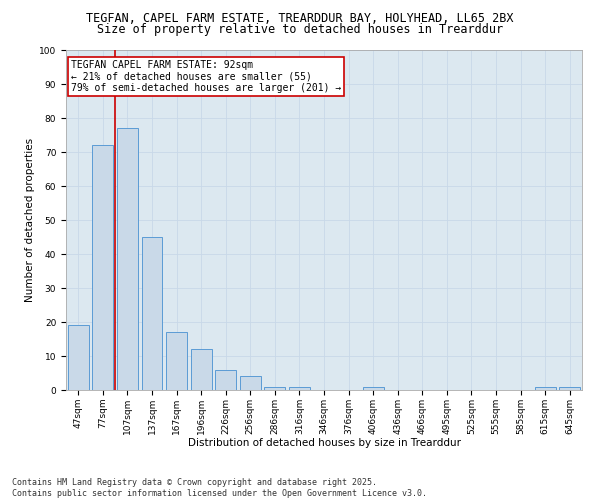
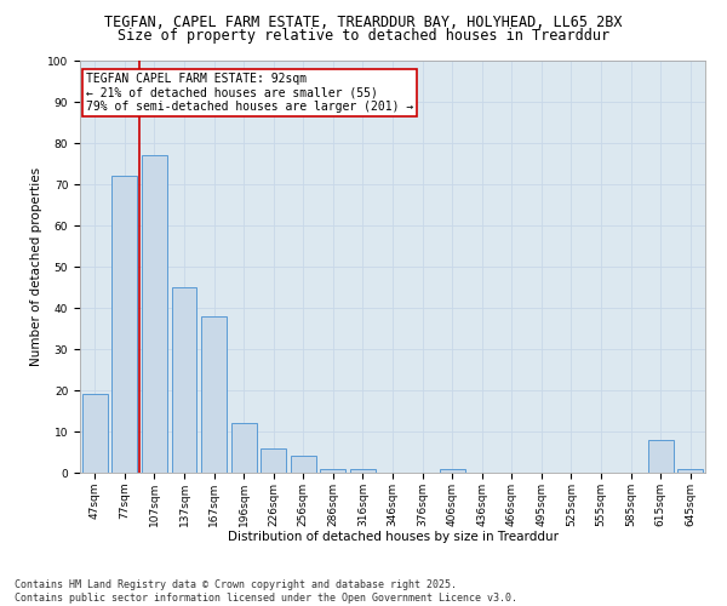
167sqm: 17 -> 38
615sqm: 1 -> 8
